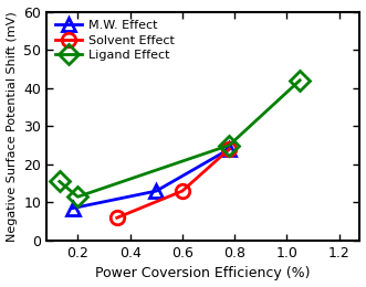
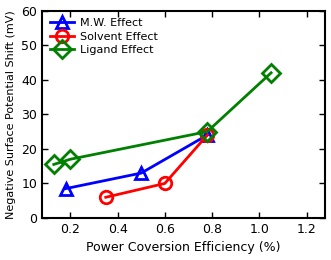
Ligand Effect/0.2: 11.5 -> 17.0
Solvent Effect/0.6: 13 -> 10
